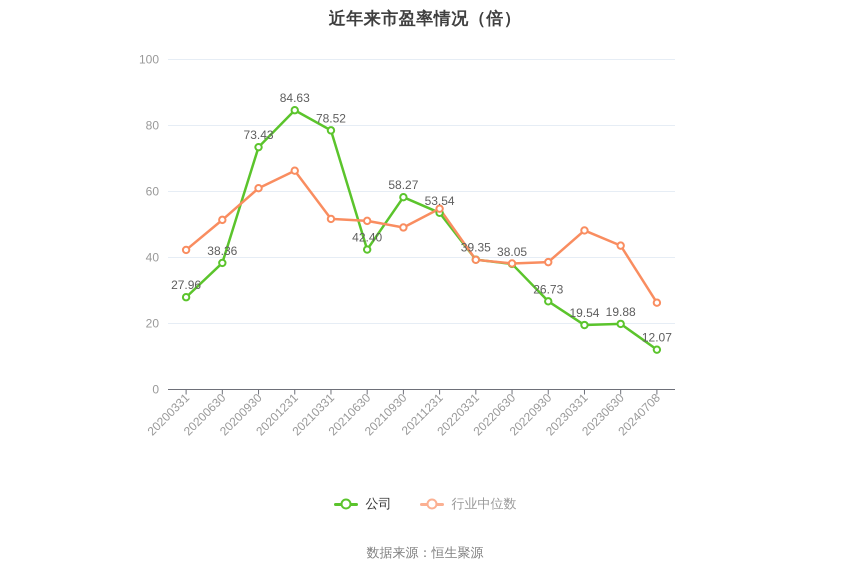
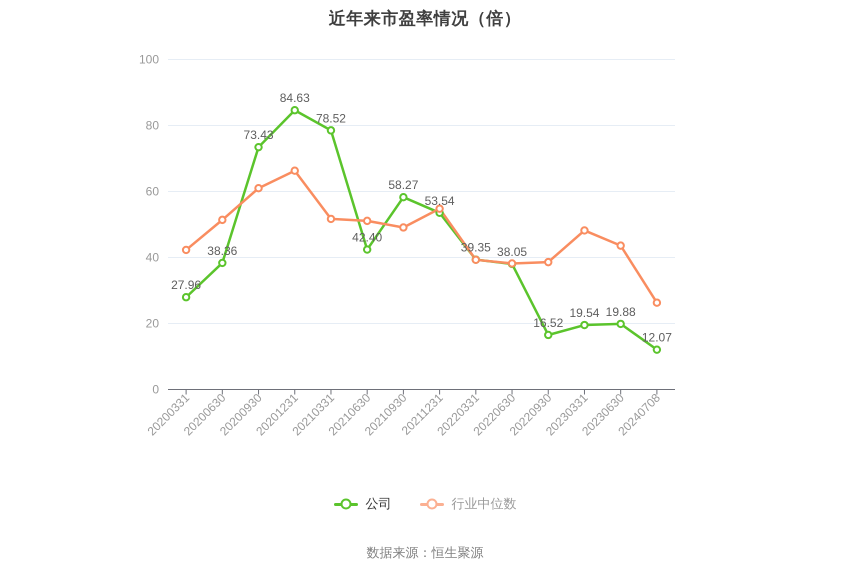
公司/20220930: 26.73 -> 16.52
